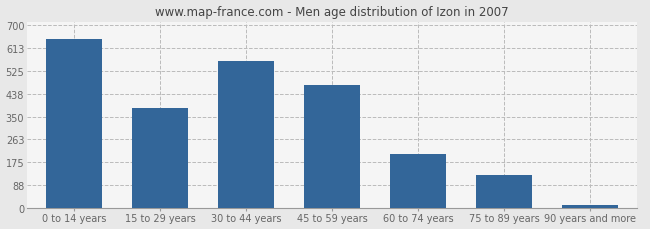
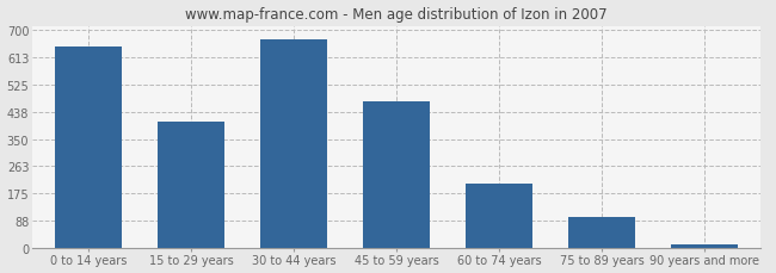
15 to 29 years: 385 -> 408
30 to 44 years: 565 -> 672
75 to 89 years: 125 -> 100
